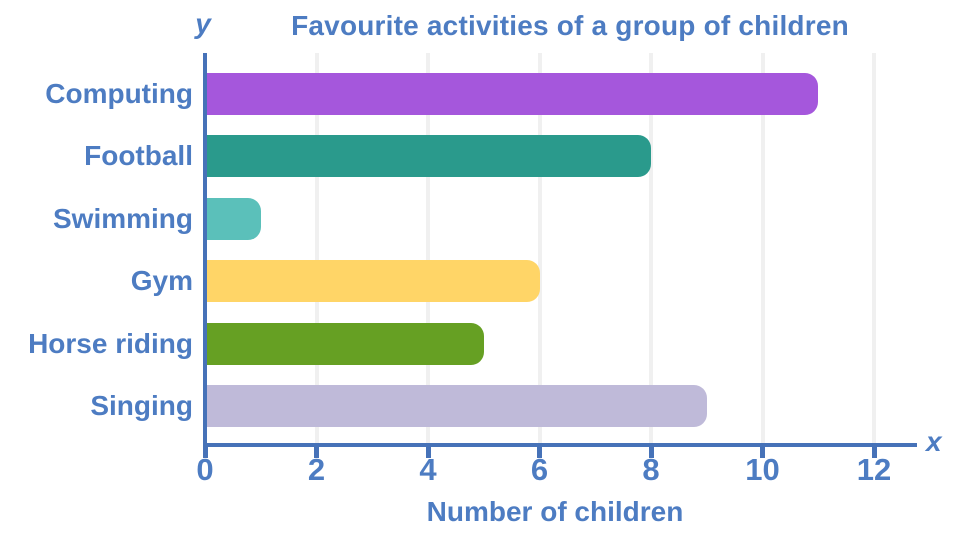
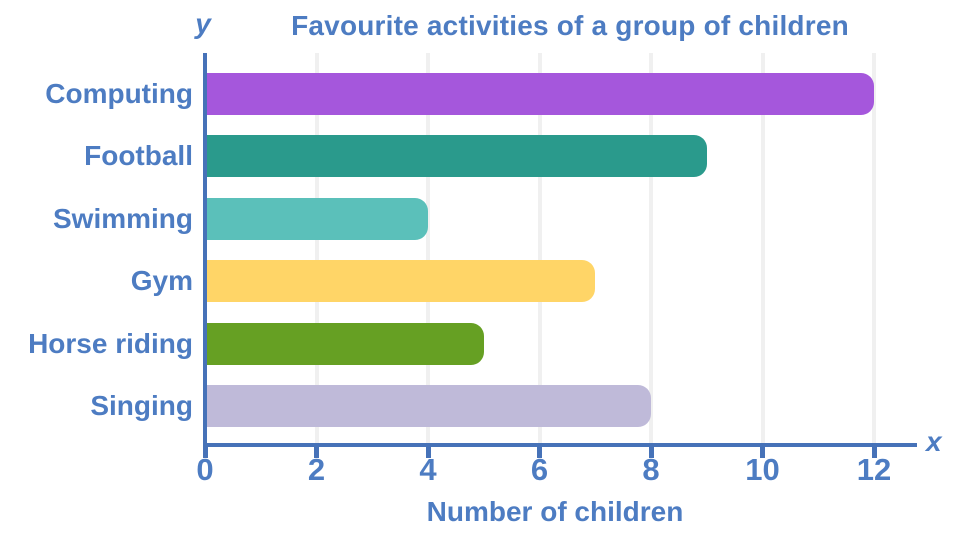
Computing: 11 -> 12
Football: 8 -> 9
Swimming: 1 -> 4
Gym: 6 -> 7
Singing: 9 -> 8
